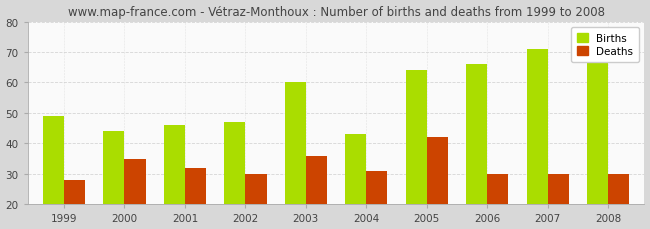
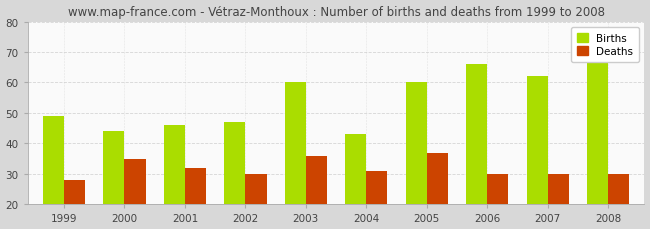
Births/2005: 64 -> 60
Deaths/2005: 42 -> 37
Births/2007: 71 -> 62
